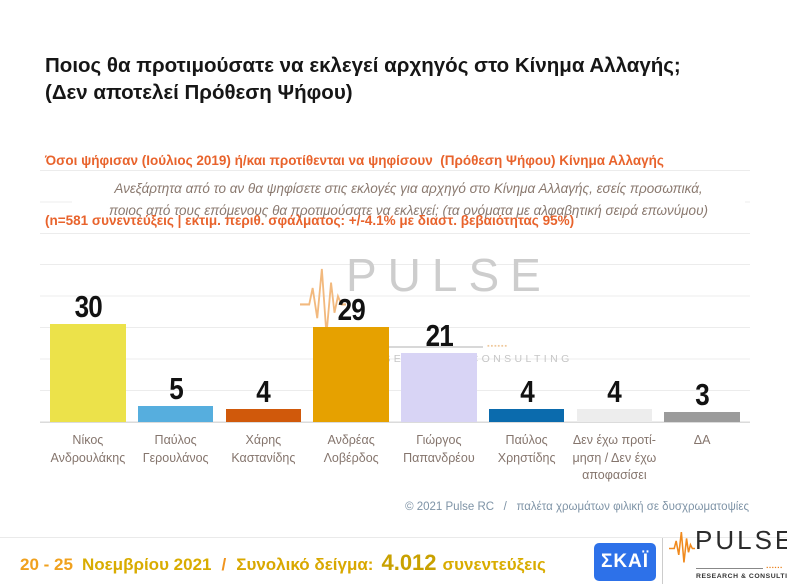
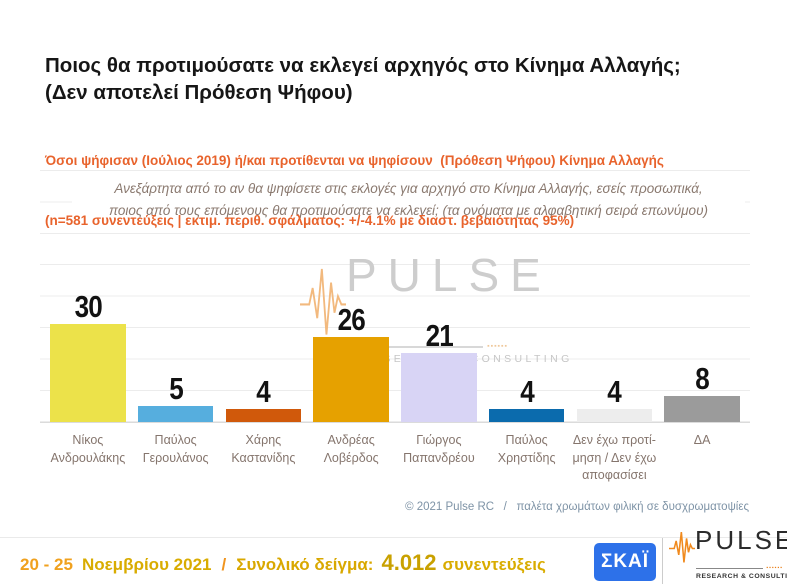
Ανδρέας Λοβέρδος: 29 -> 26
ΔΑ: 3 -> 8
